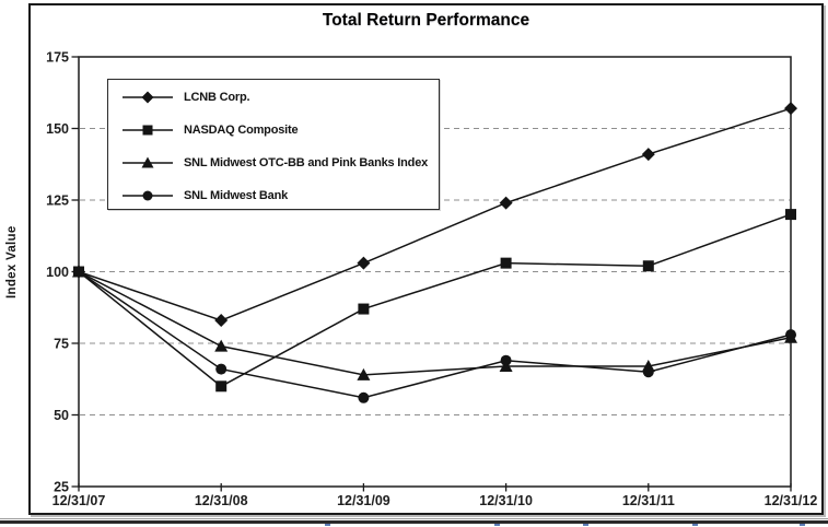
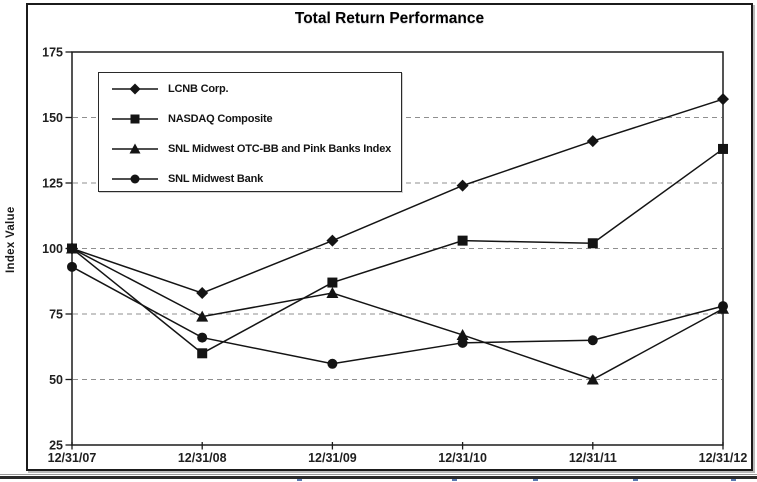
SNL Midwest Bank/12/31/07: 100 -> 93
SNL Midwest OTC-BB and Pink Banks Index/12/31/09: 64 -> 83
SNL Midwest Bank/12/31/10: 69 -> 64
SNL Midwest OTC-BB and Pink Banks Index/12/31/11: 67 -> 50
NASDAQ Composite/12/31/12: 120 -> 138
